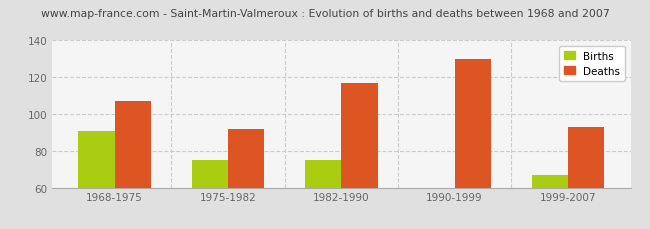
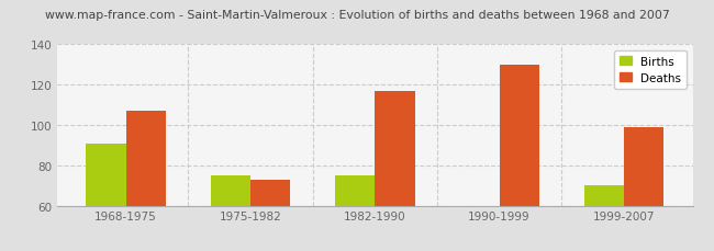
Deaths/1975-1982: 92 -> 73
Births/1999-2007: 67 -> 70
Deaths/1999-2007: 93 -> 99
